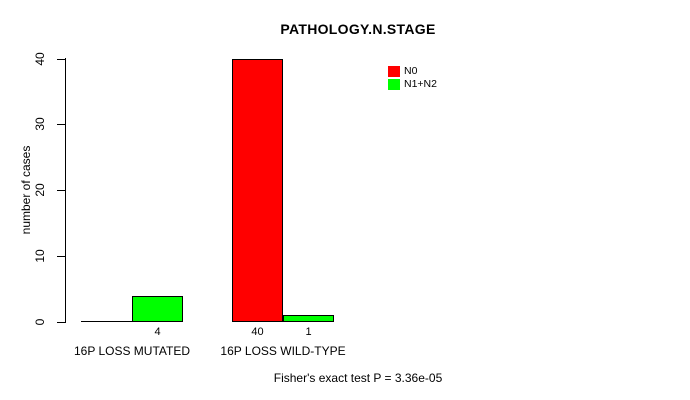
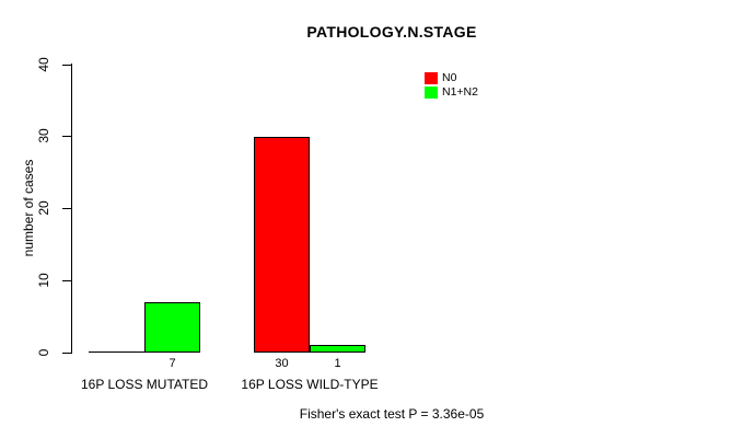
N1+N2/16P LOSS MUTATED: 4 -> 7
N0/16P LOSS WILD-TYPE: 40 -> 30
